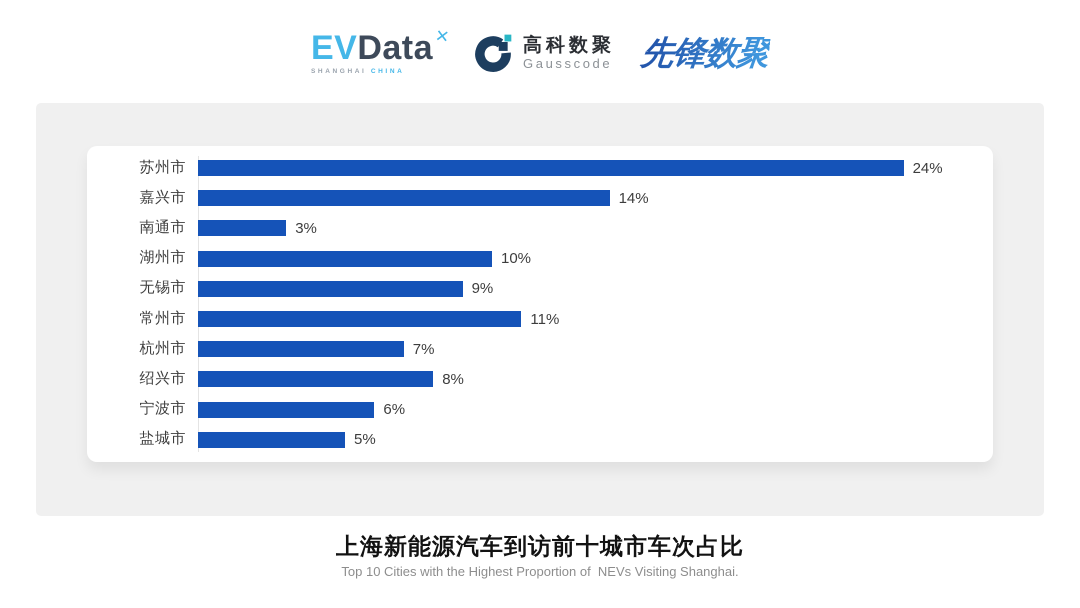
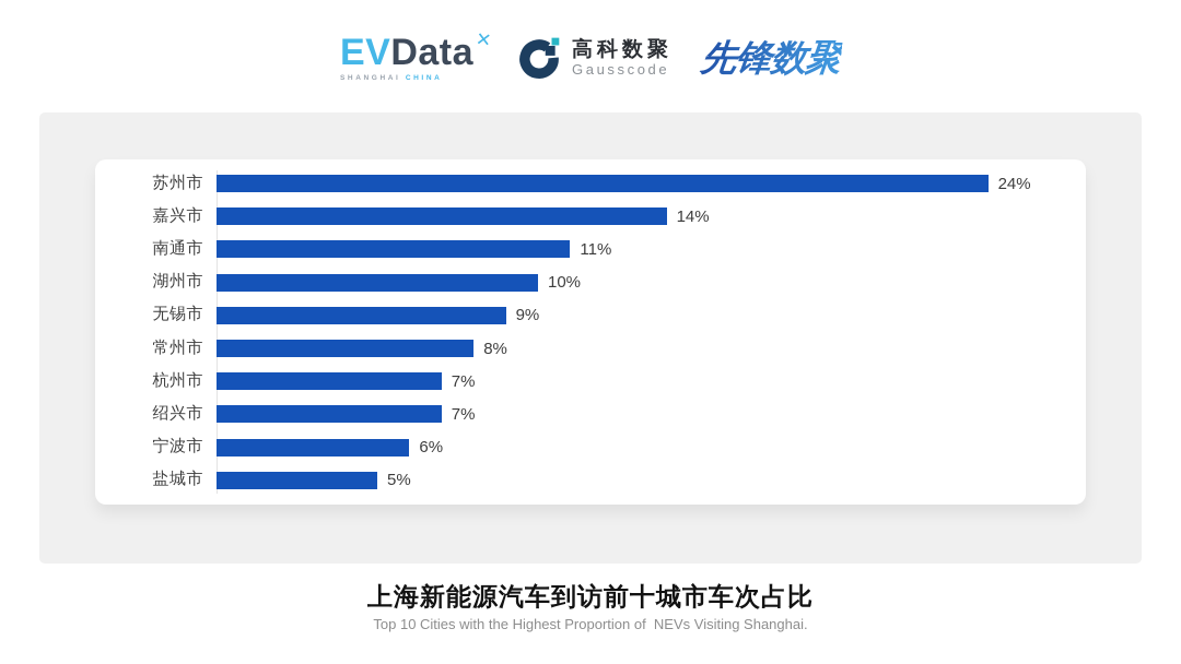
南通市: 3% -> 11%
常州市: 11% -> 8%
绍兴市: 8% -> 7%
